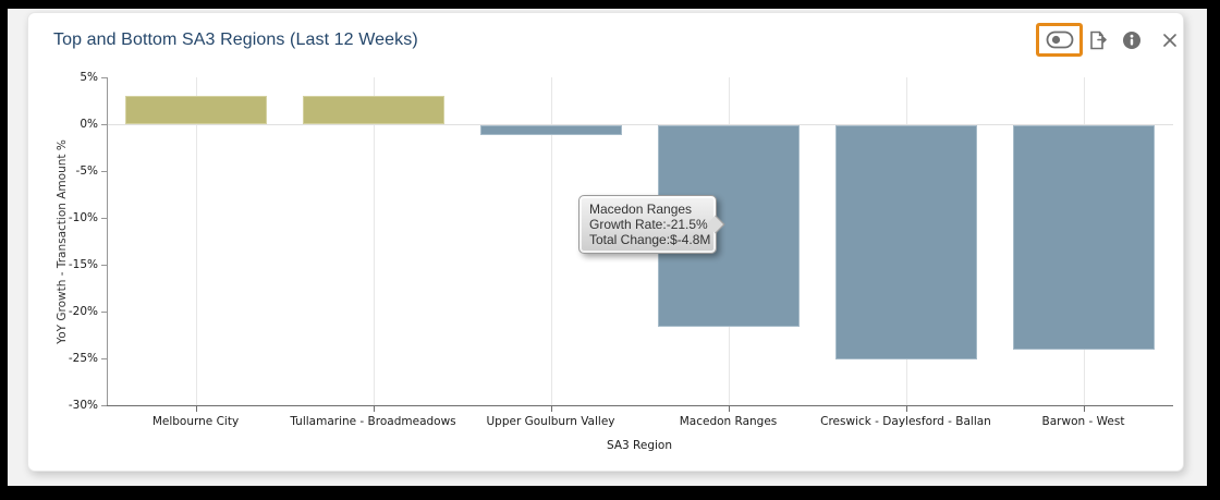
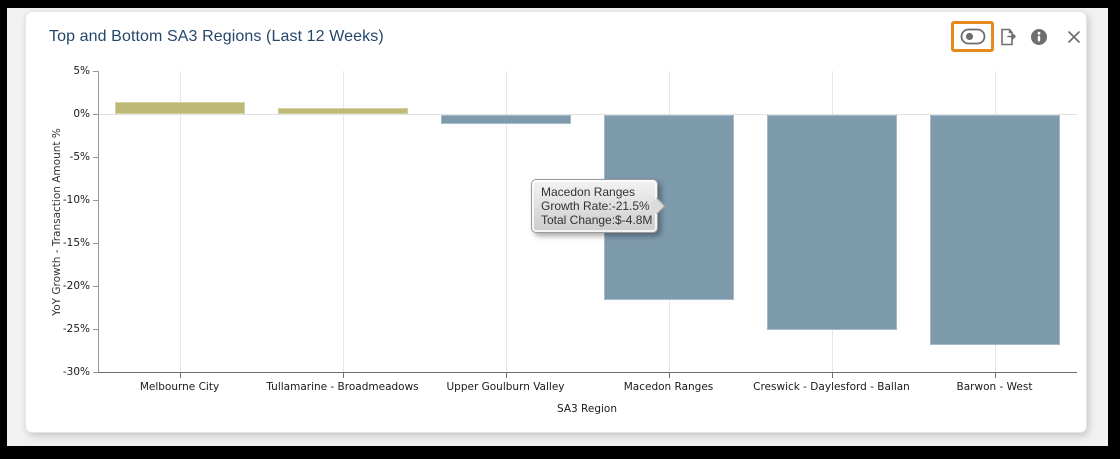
Melbourne City: 3% -> 1%
Tullamarine - Broadmeadows: 3% -> 1%
Barwon - West: -24% -> -27%
